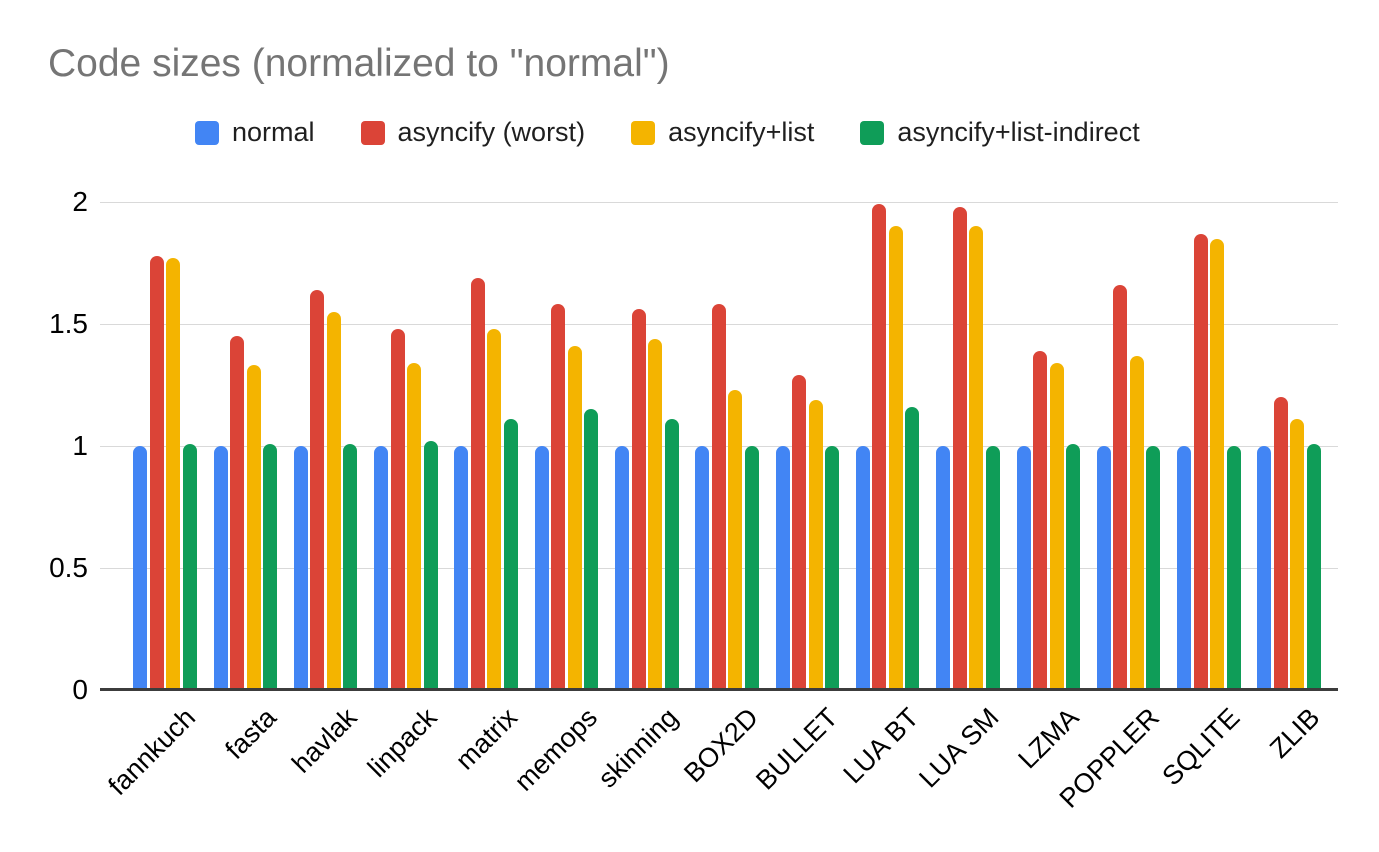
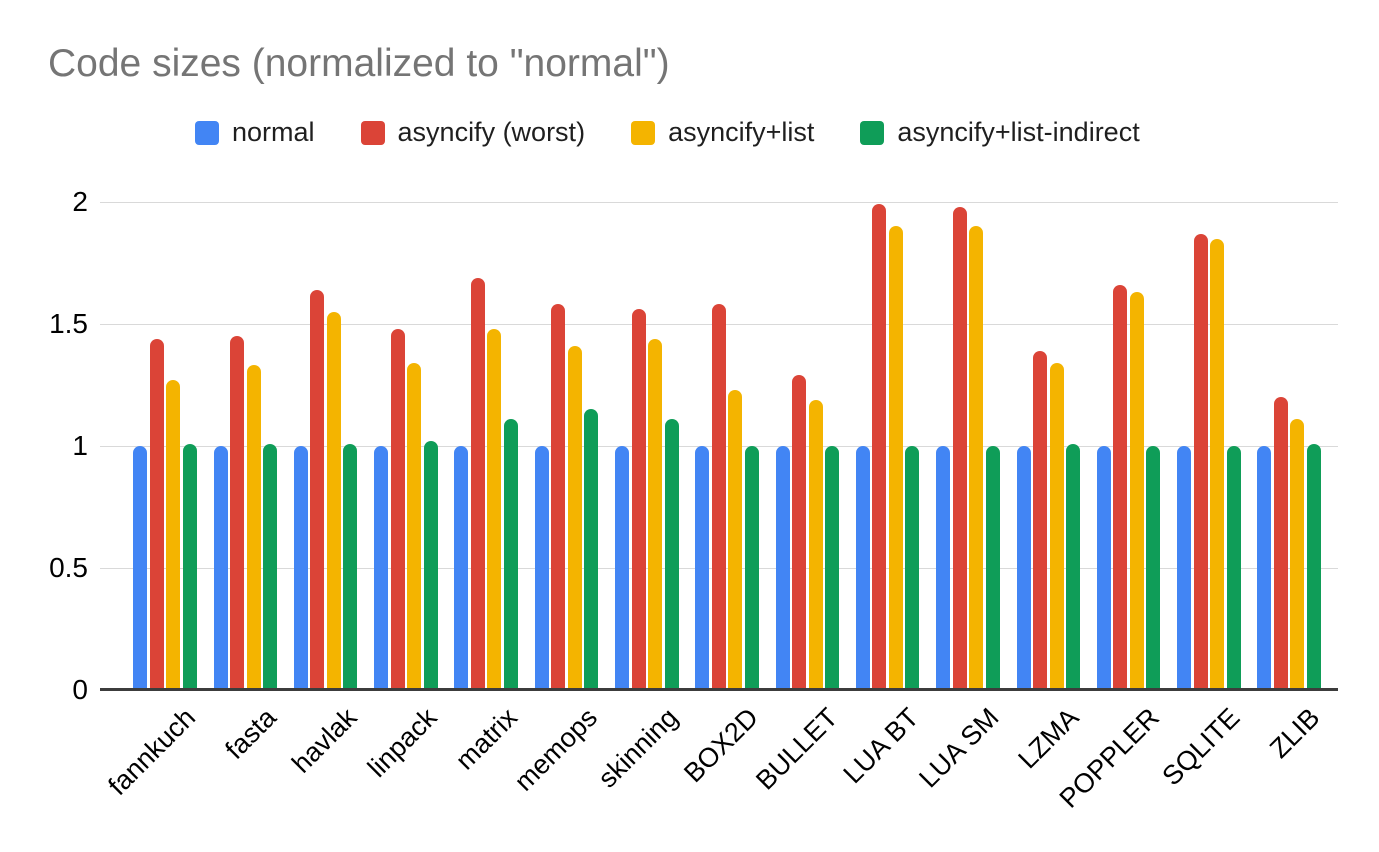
asyncify (worst)/fannkuch: 1.78 -> 1.44
asyncify+list/fannkuch: 1.77 -> 1.27
asyncify+list-indirect/LUA BT: 1.16 -> 1.00
asyncify+list/POPPLER: 1.37 -> 1.63
